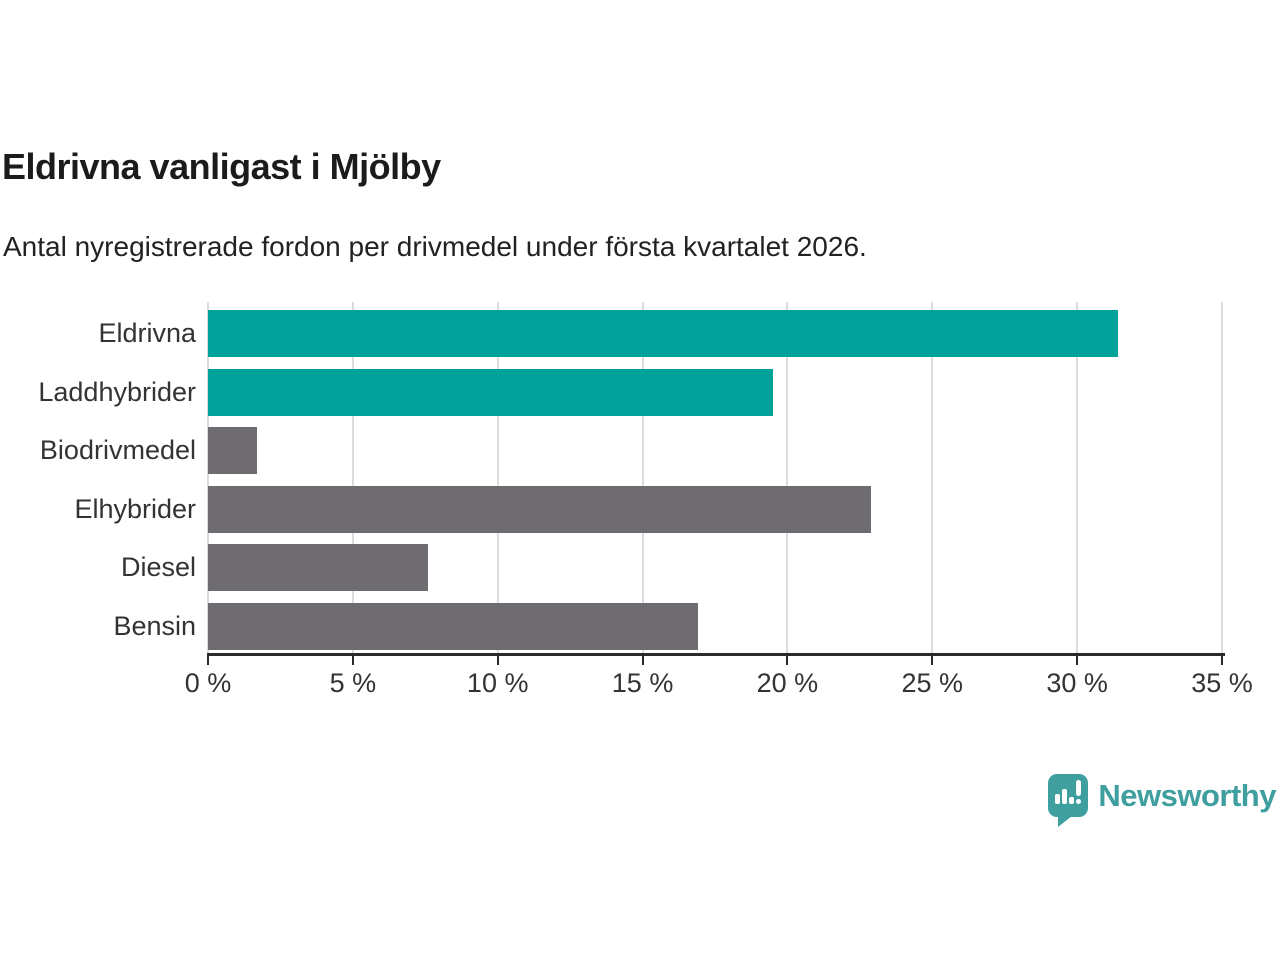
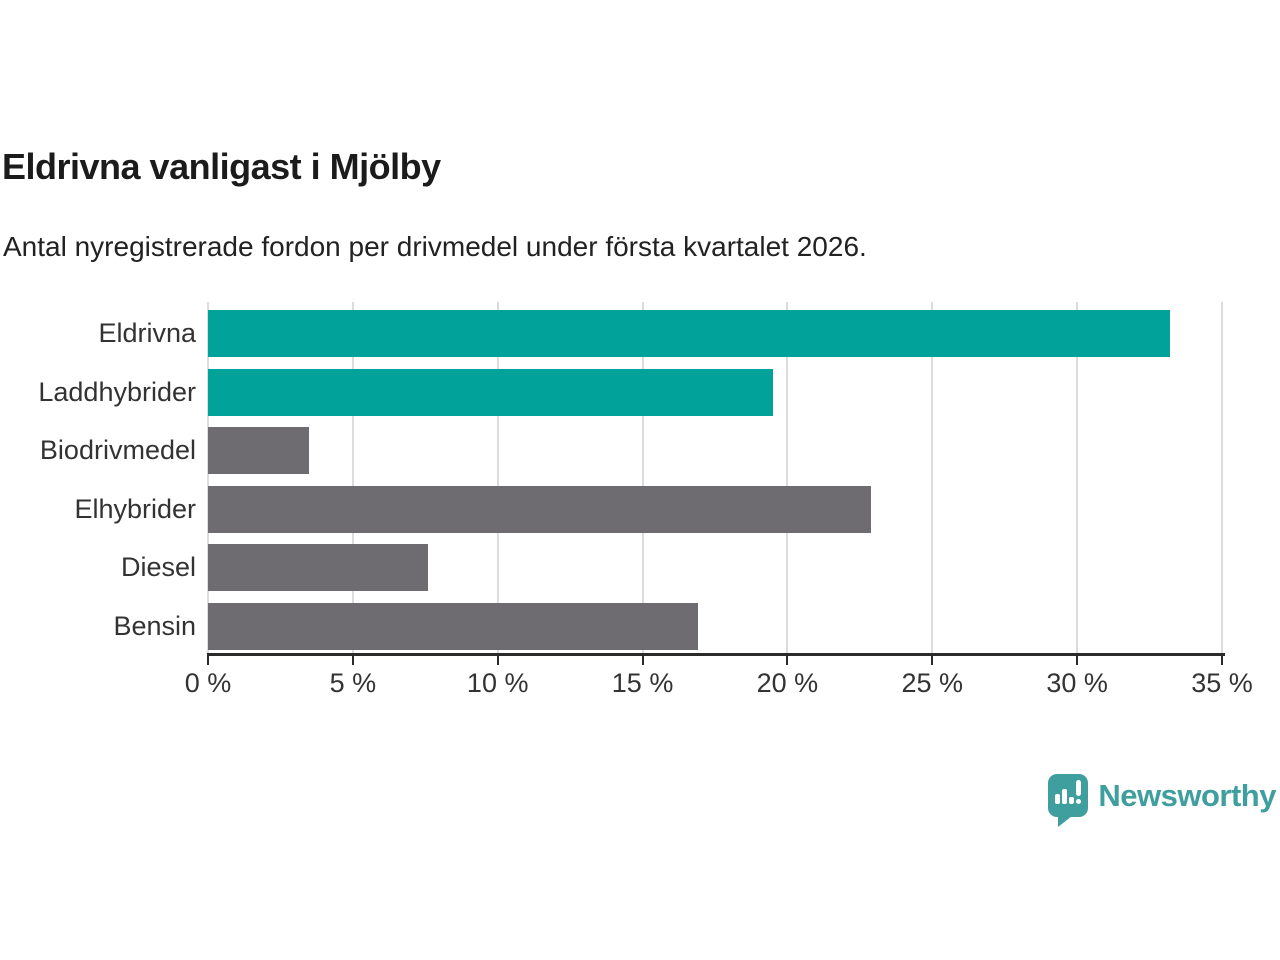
Eldrivna: 31.4% -> 33.2%
Biodrivmedel: 1.7% -> 3.5%
